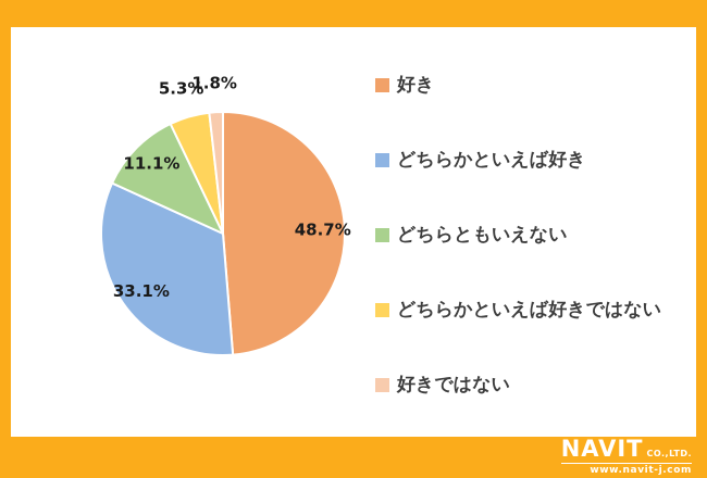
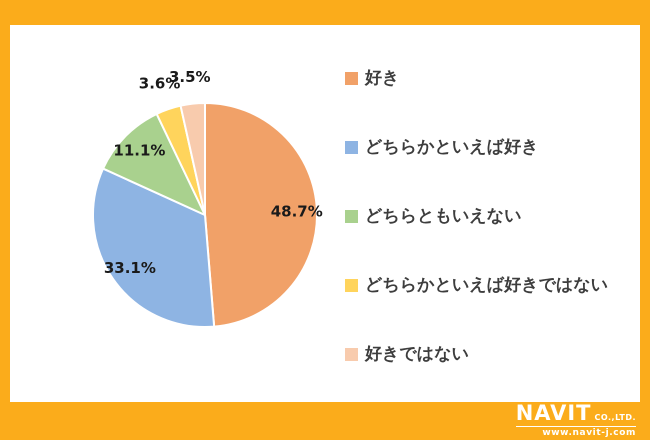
どちらかといえば好きではない: 5.3% -> 3.6%
好きではない: 1.8% -> 3.5%
